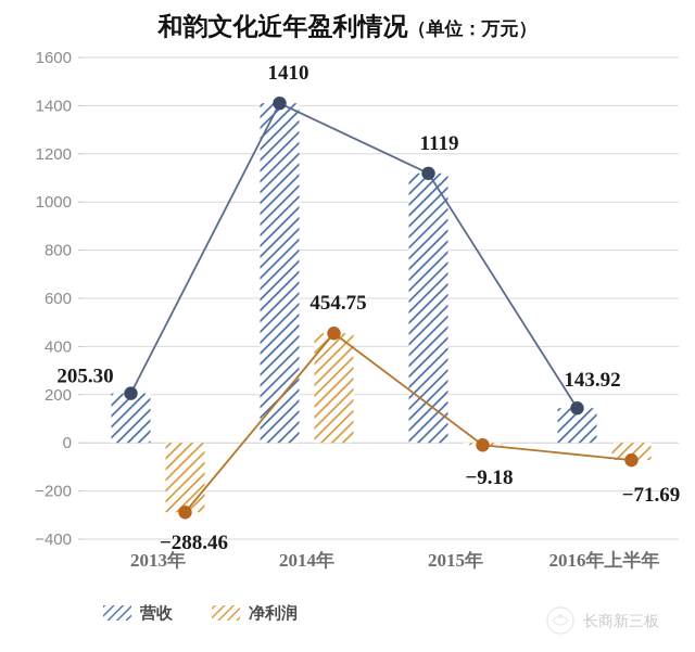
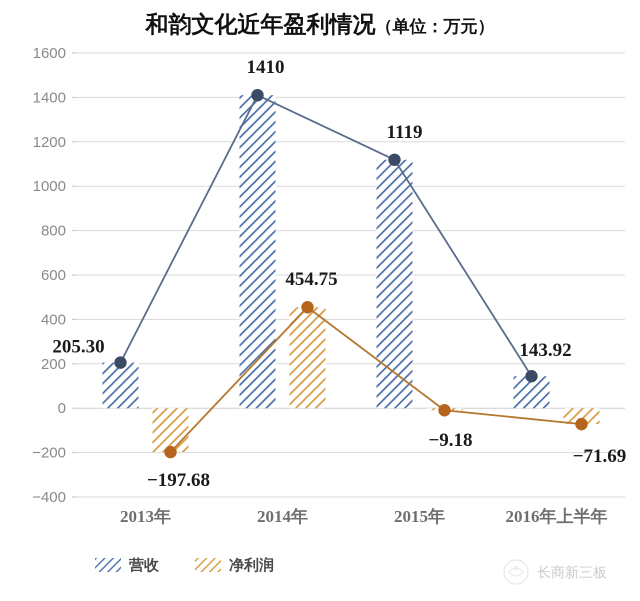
净利润/2013年: −288.46 -> −197.68
